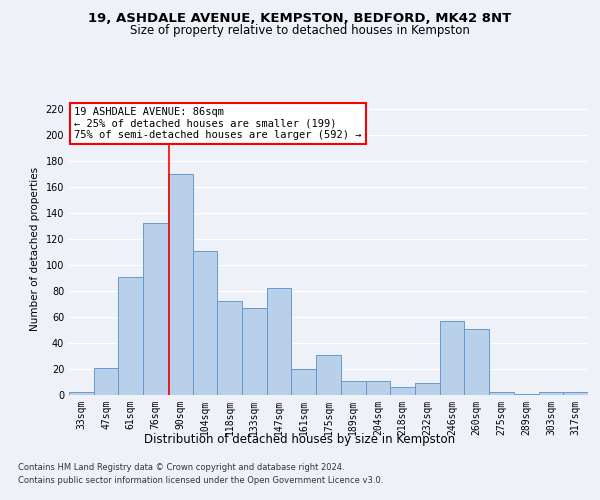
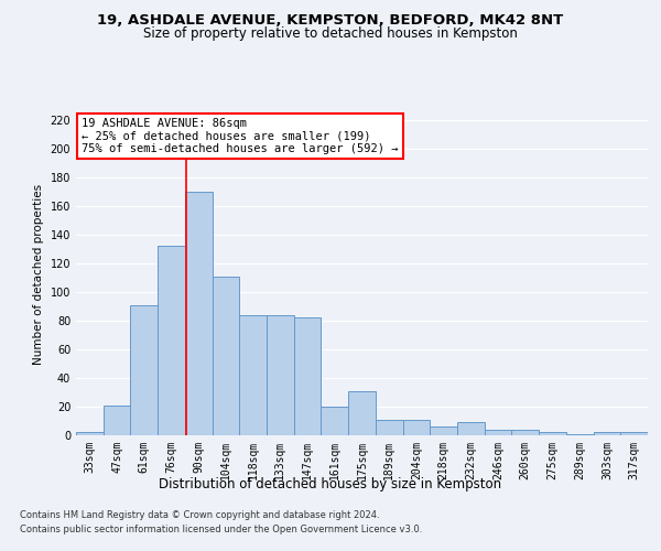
118sqm: 72 -> 84
133sqm: 67 -> 84
246sqm: 57 -> 4
260sqm: 51 -> 4
